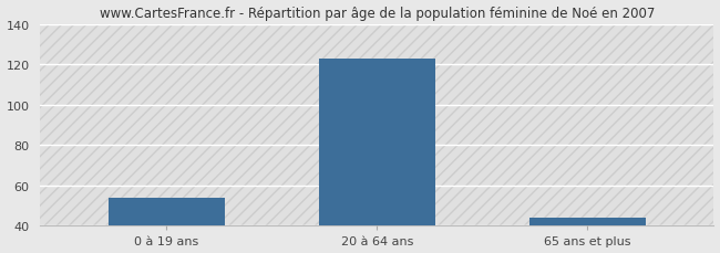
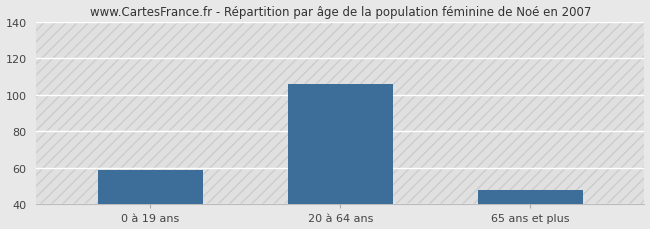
0 à 19 ans: 54 -> 59
20 à 64 ans: 123 -> 106
65 ans et plus: 44 -> 48
